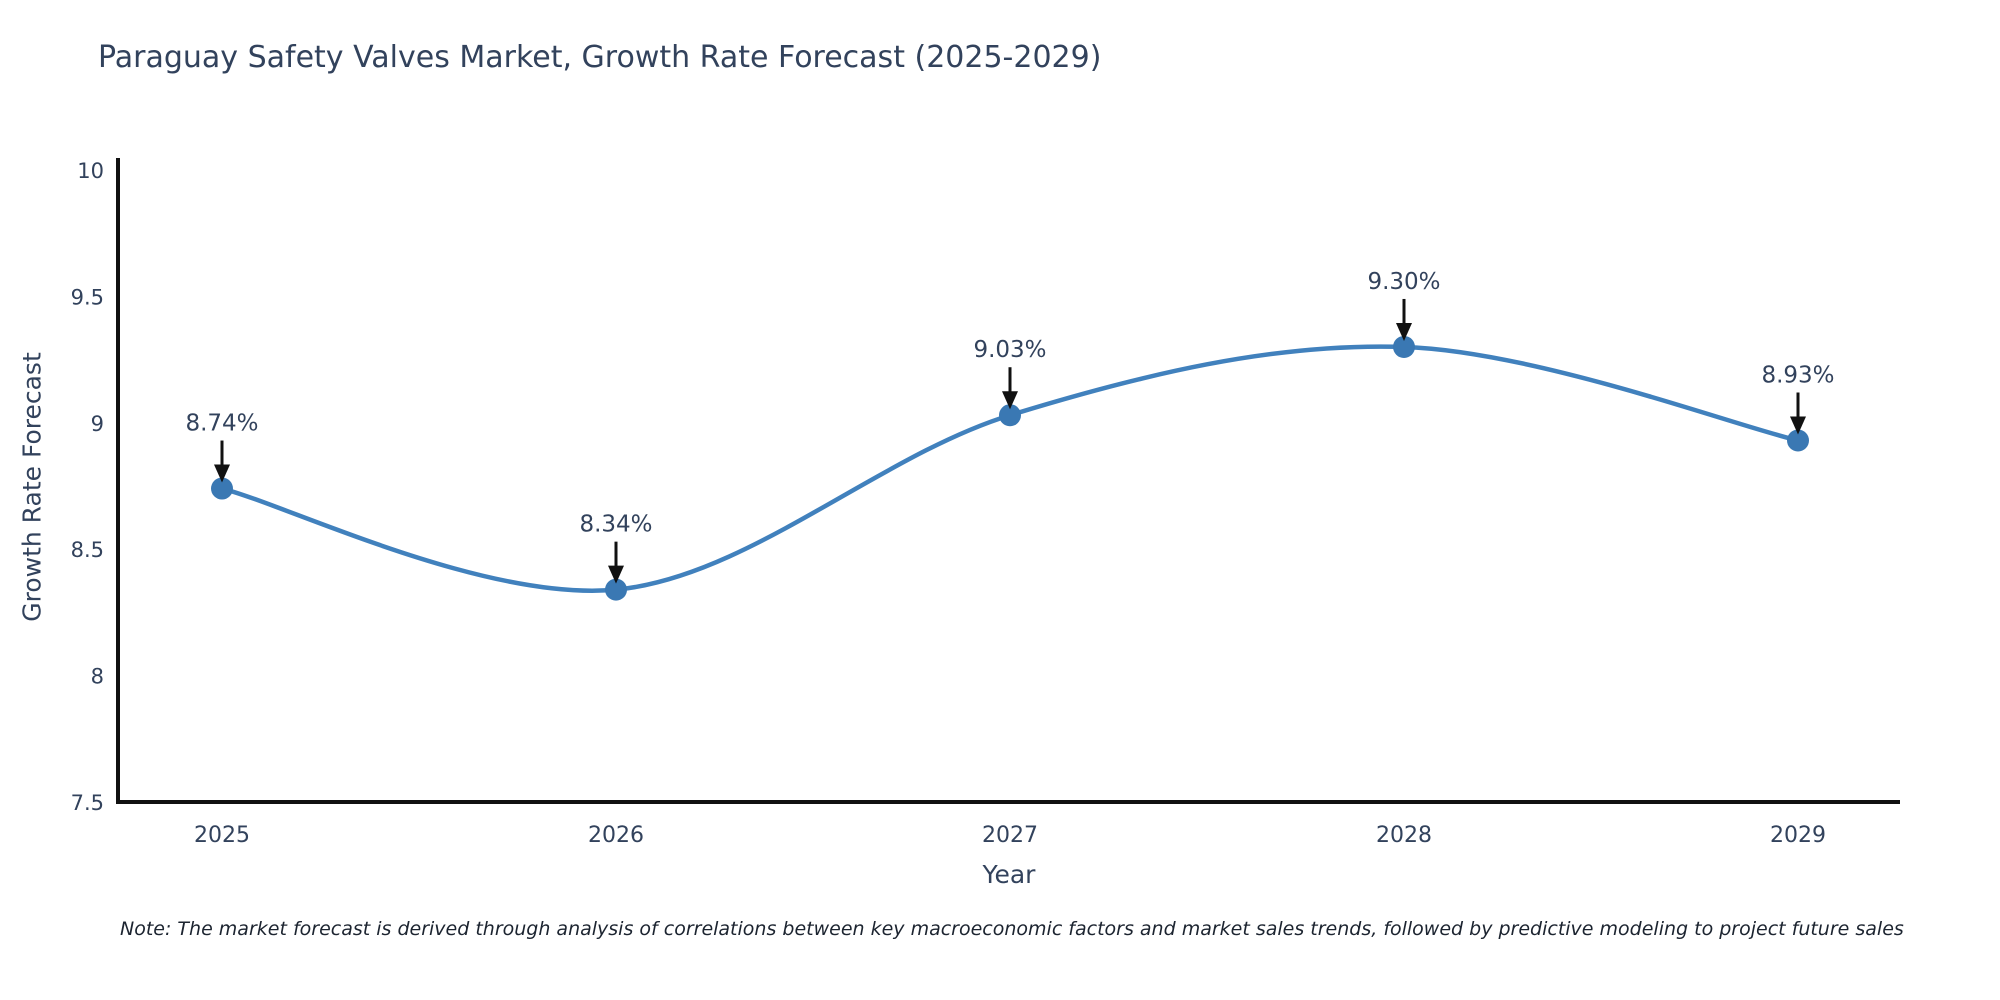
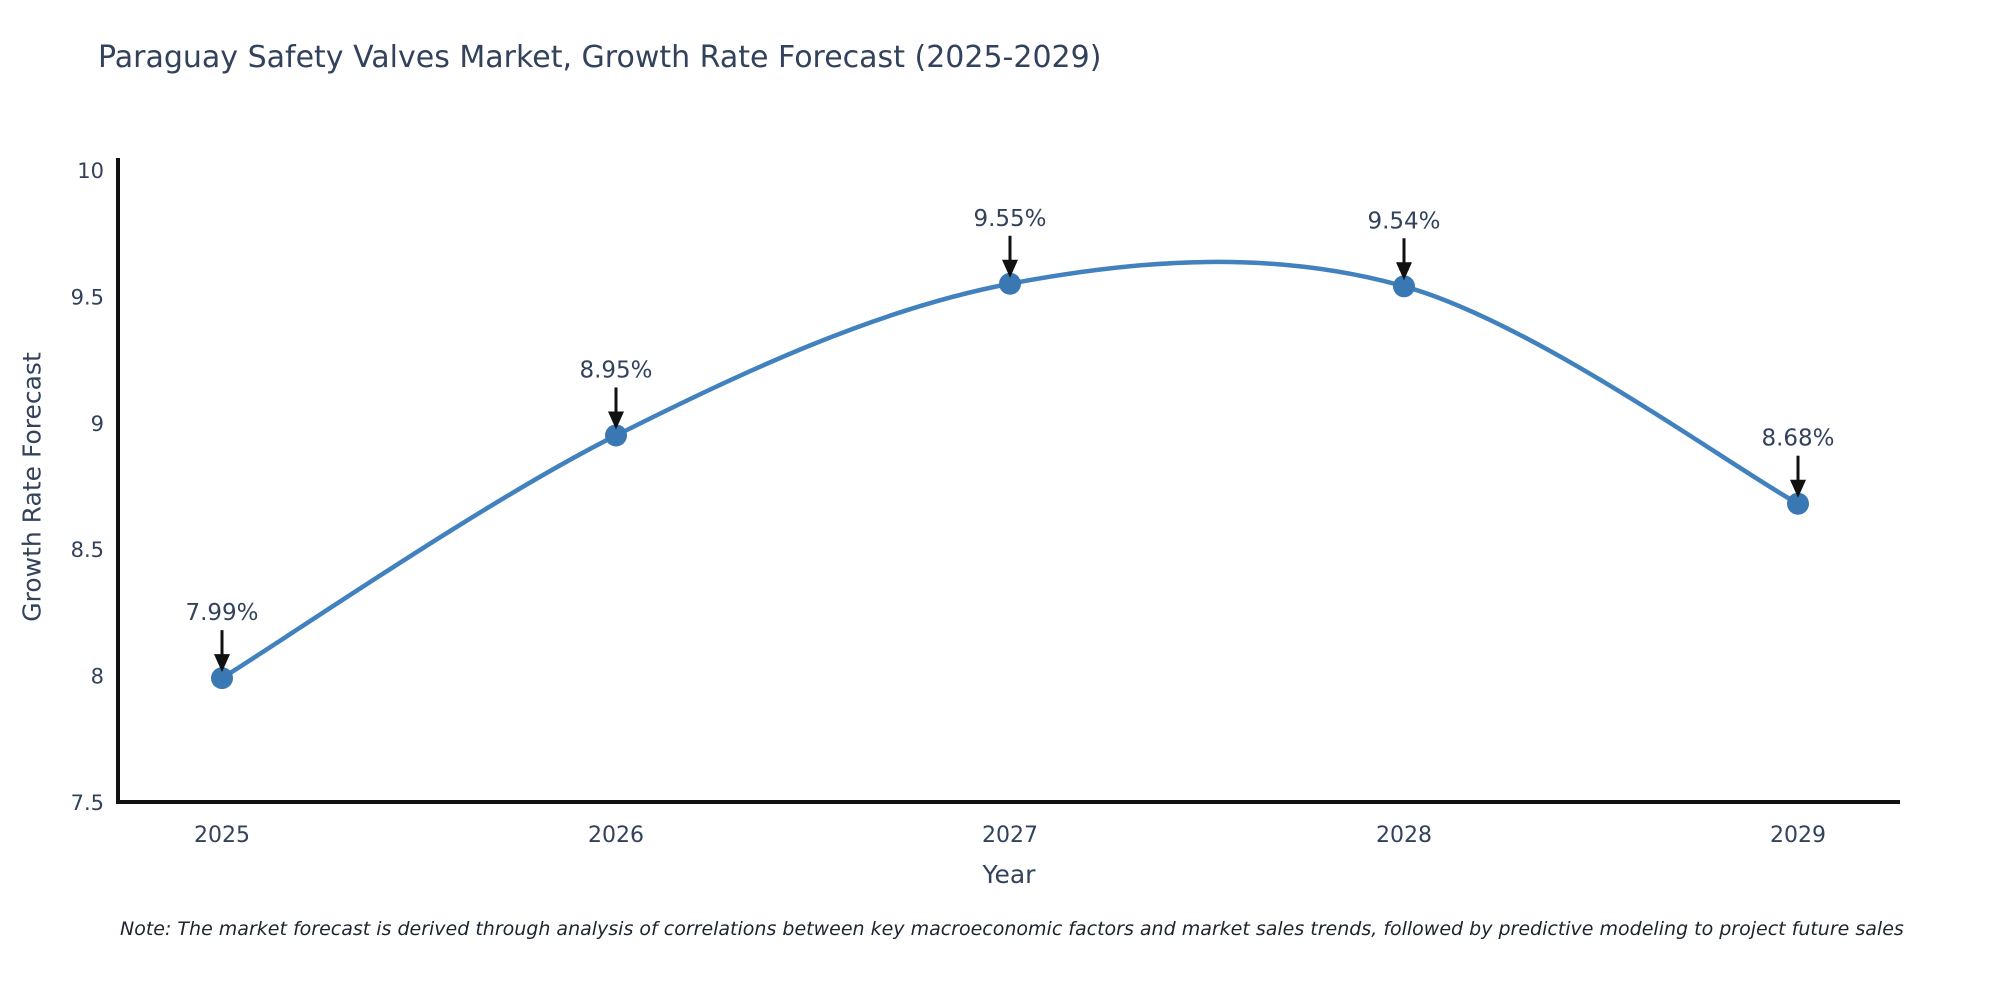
2025: 8.74% -> 7.99%
2026: 8.34% -> 8.95%
2027: 9.03% -> 9.55%
2028: 9.30% -> 9.54%
2029: 8.93% -> 8.68%
